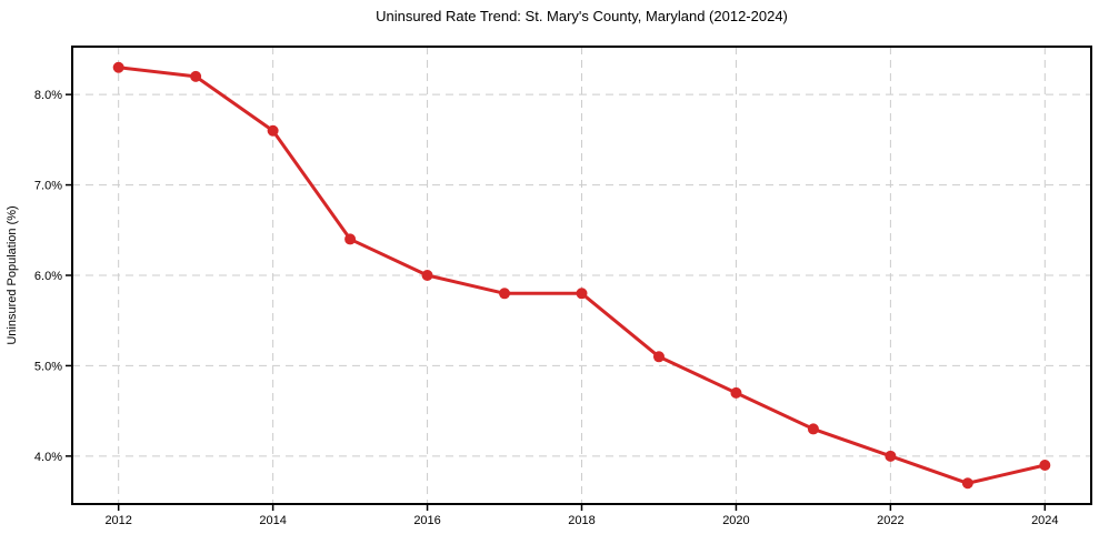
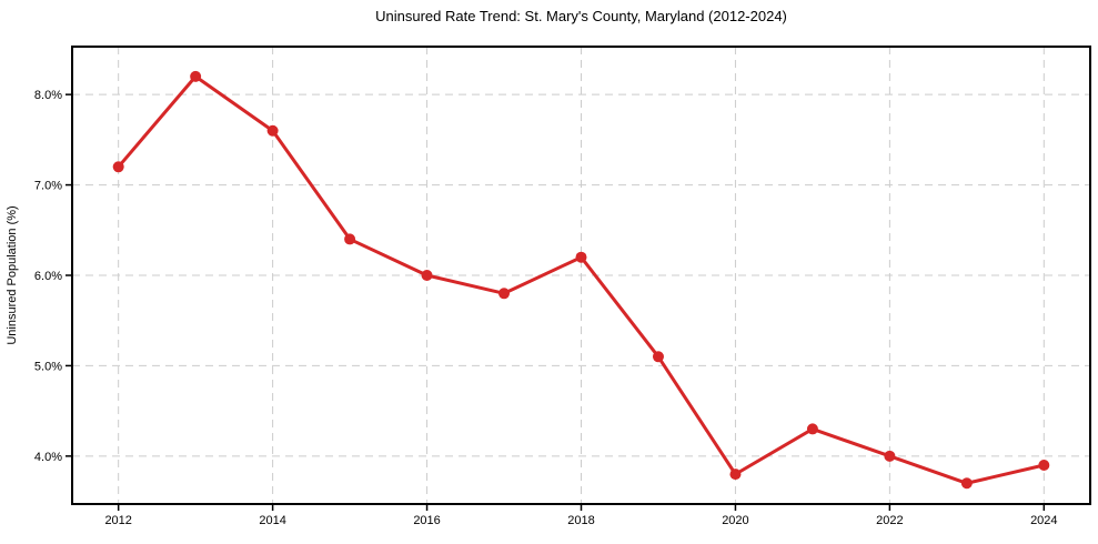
2012: 8.3% -> 7.2%
2018: 5.8% -> 6.2%
2020: 4.7% -> 3.8%
